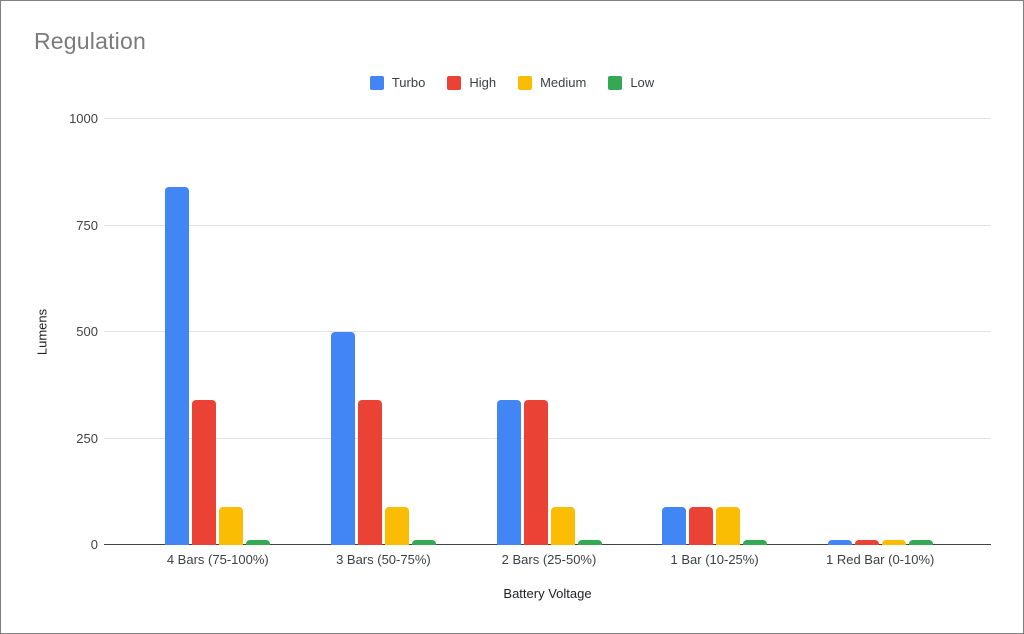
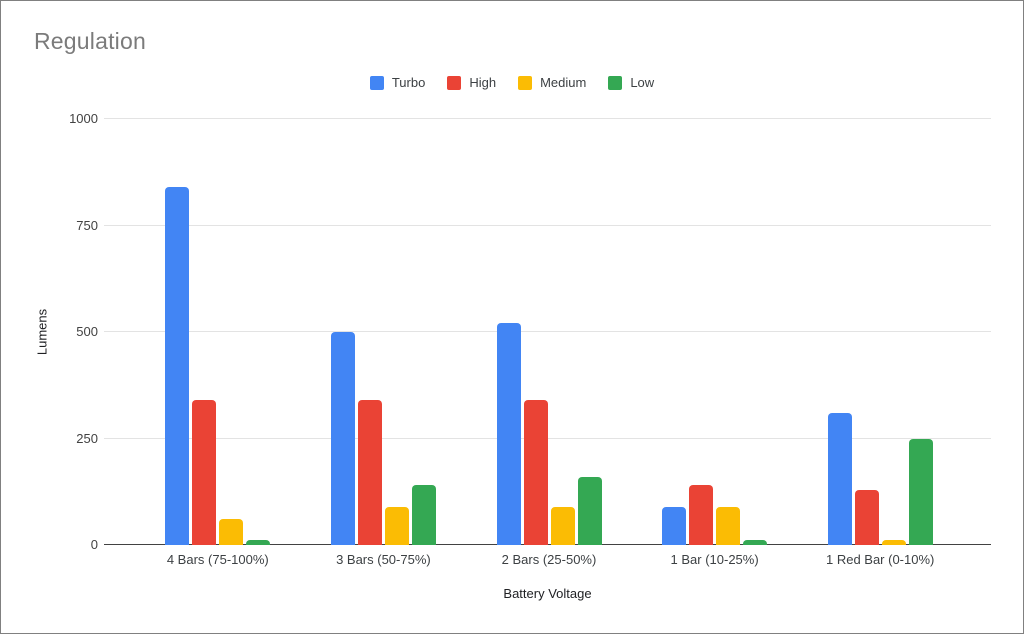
Medium/4 Bars (75-100%): 90 -> 60
Low/3 Bars (50-75%): 10 -> 140
Turbo/2 Bars (25-50%): 340 -> 520
Low/2 Bars (25-50%): 10 -> 160
High/1 Bar (10-25%): 90 -> 140
Turbo/1 Red Bar (0-10%): 10 -> 310
High/1 Red Bar (0-10%): 10 -> 130
Low/1 Red Bar (0-10%): 10 -> 250
